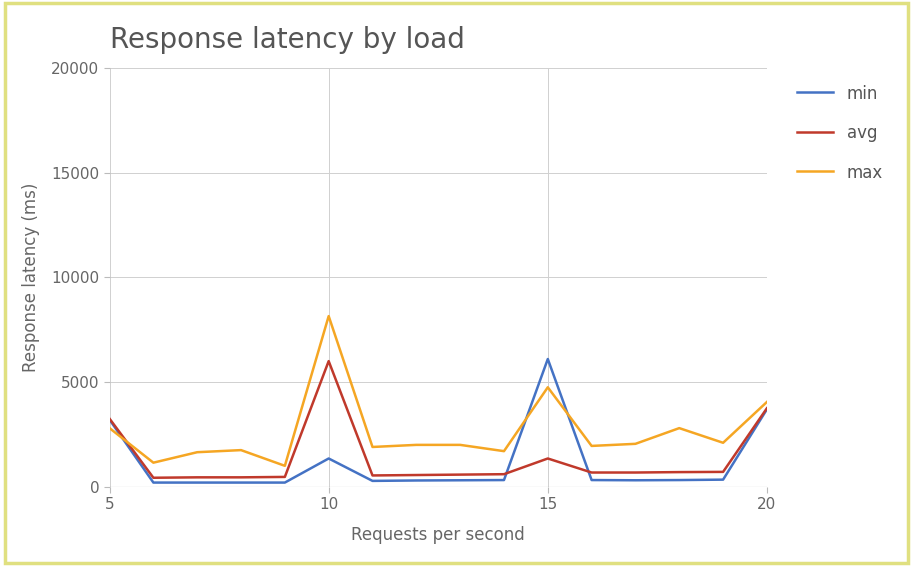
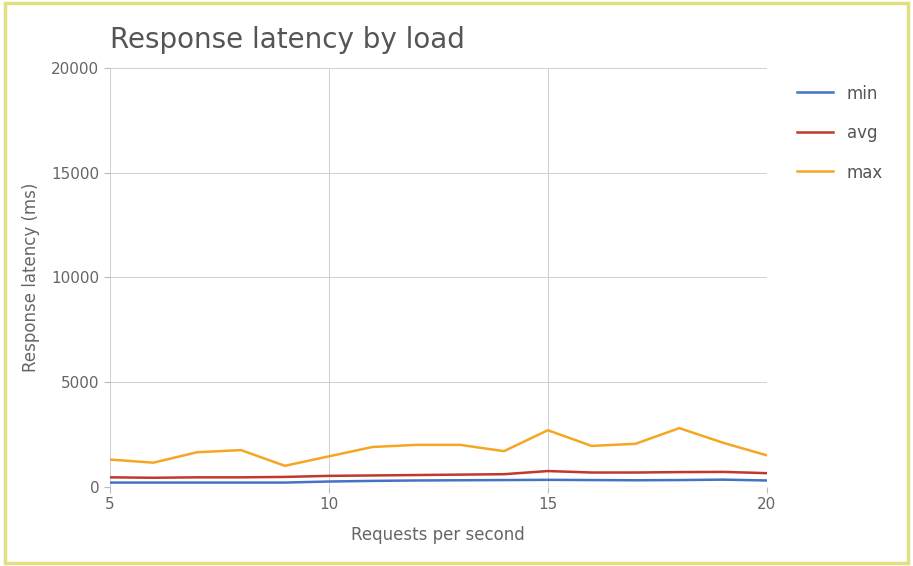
min/5: 3200 -> 200
avg/5: 3250 -> 450
max/5: 2800 -> 1300
min/10: 1350 -> 250
avg/10: 6000 -> 520
max/10: 8150 -> 1450
min/15: 6100 -> 330
avg/15: 1350 -> 750
max/15: 4750 -> 2700
min/20: 3700 -> 300
avg/20: 3750 -> 650
max/20: 4050 -> 1500
